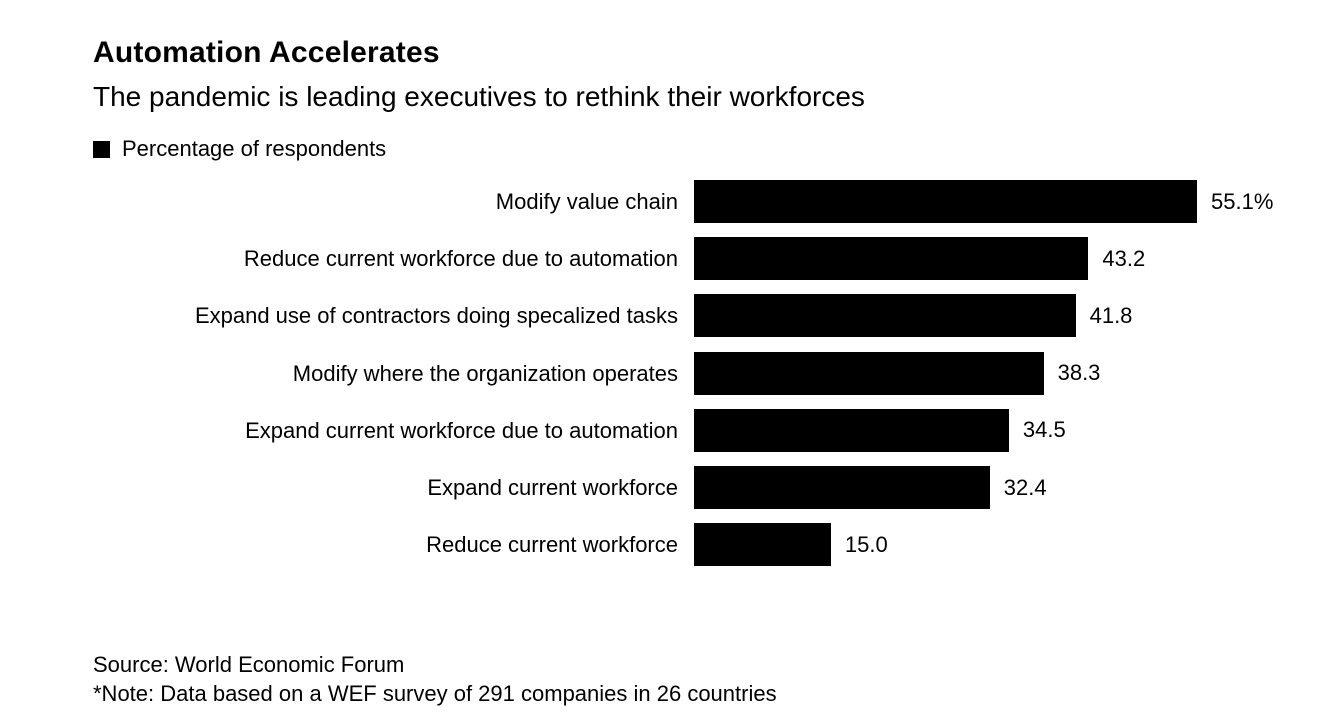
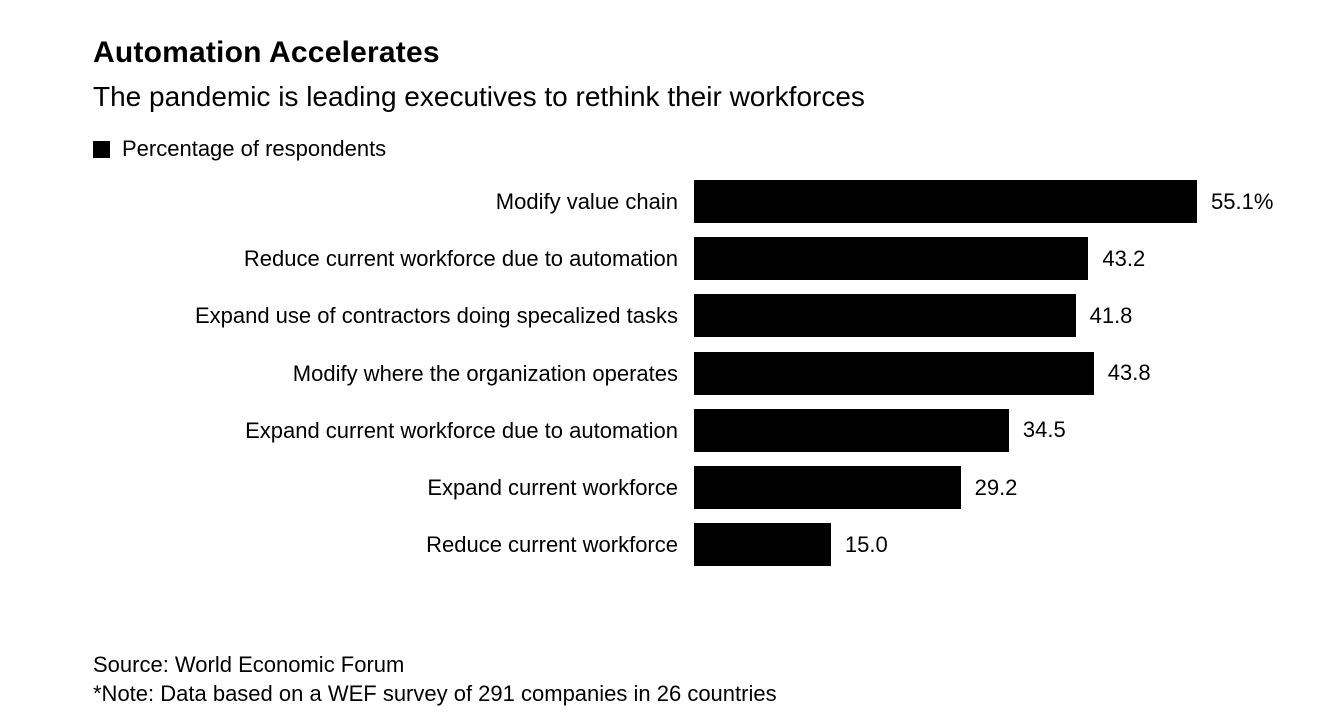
Modify where the organization operates: 38.3 -> 43.8
Expand current workforce: 32.4 -> 29.2
